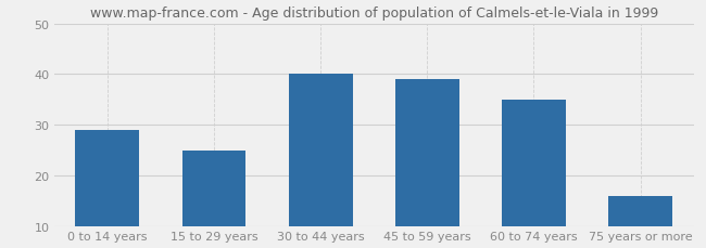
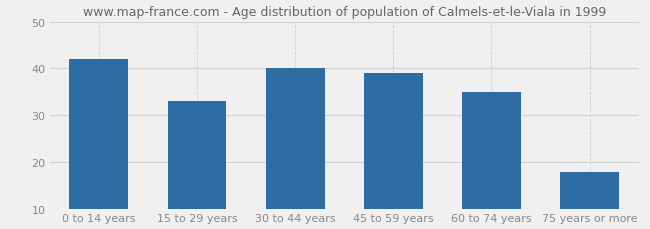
0 to 14 years: 29 -> 42
15 to 29 years: 25 -> 33
75 years or more: 16 -> 18
